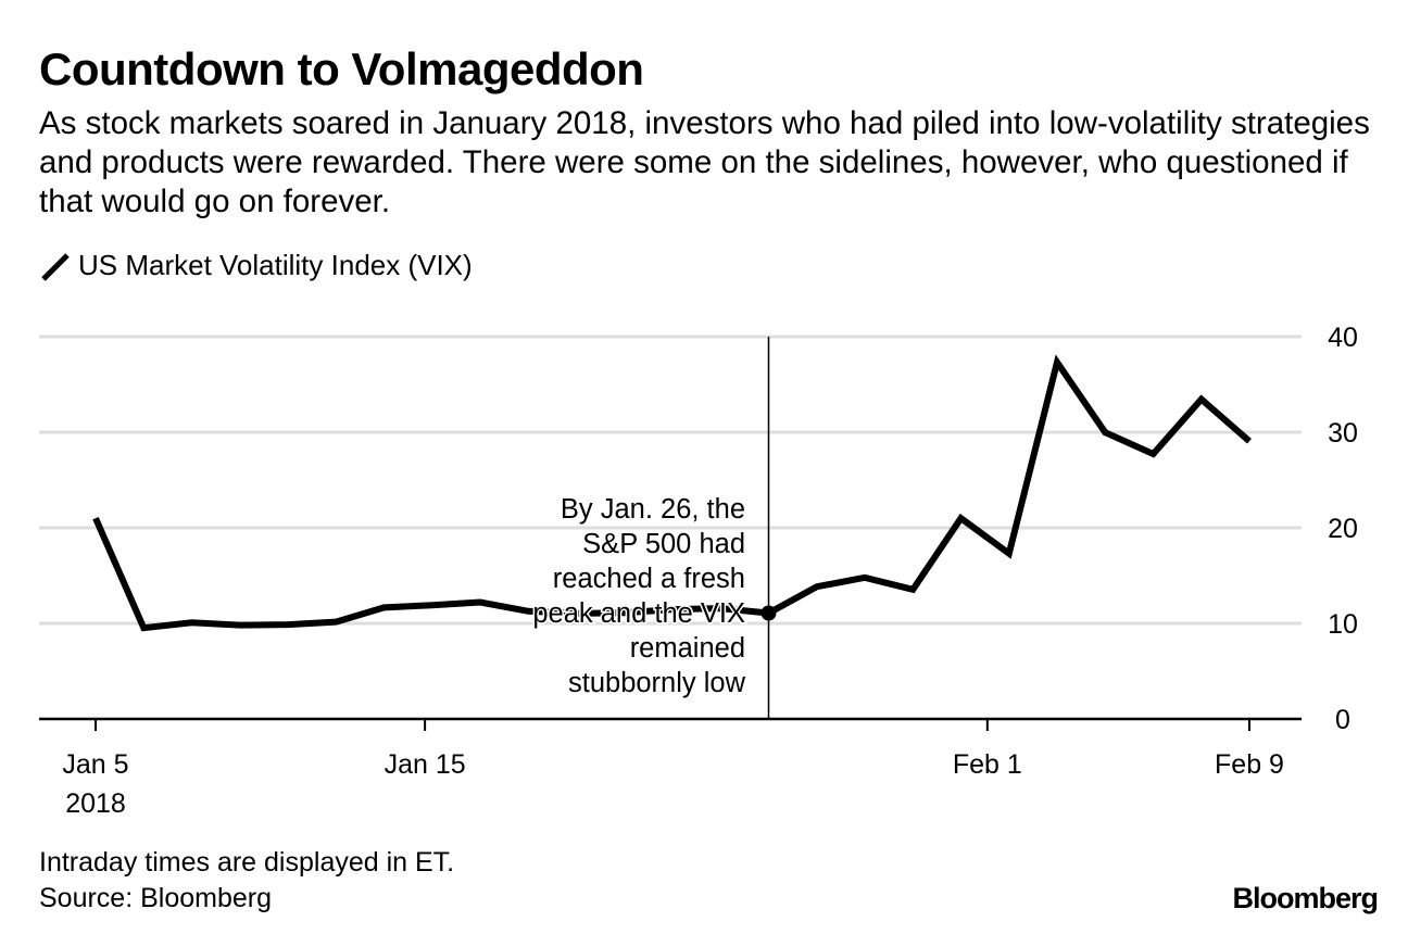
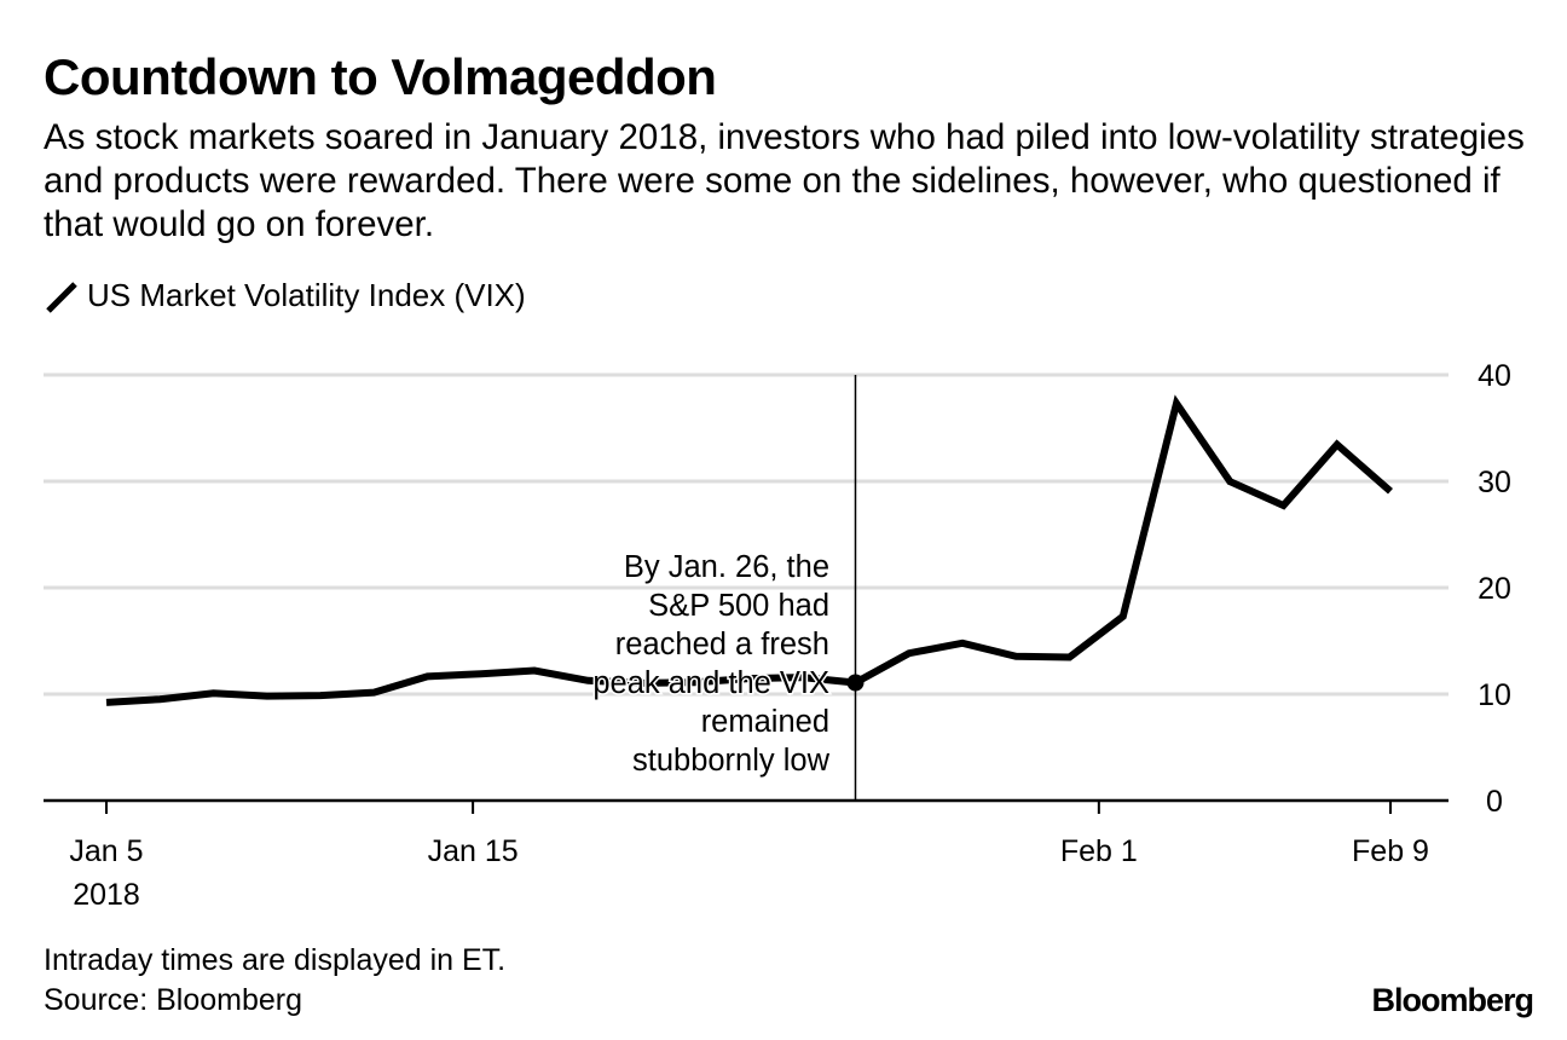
Jan 5: 21 -> 9
Feb 1: 21 -> 13
